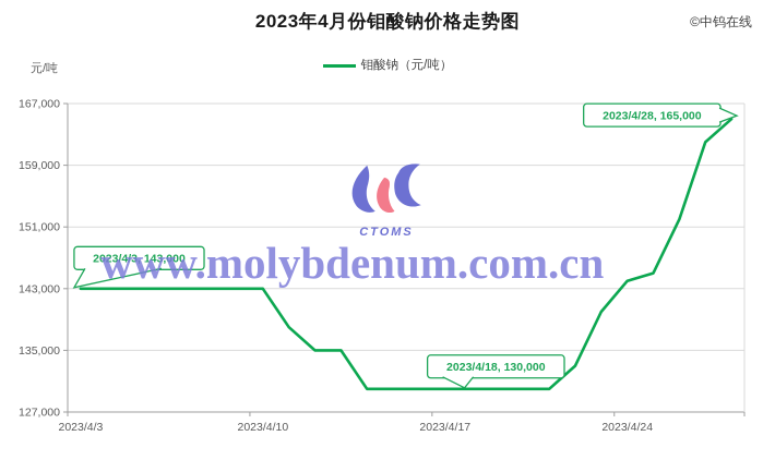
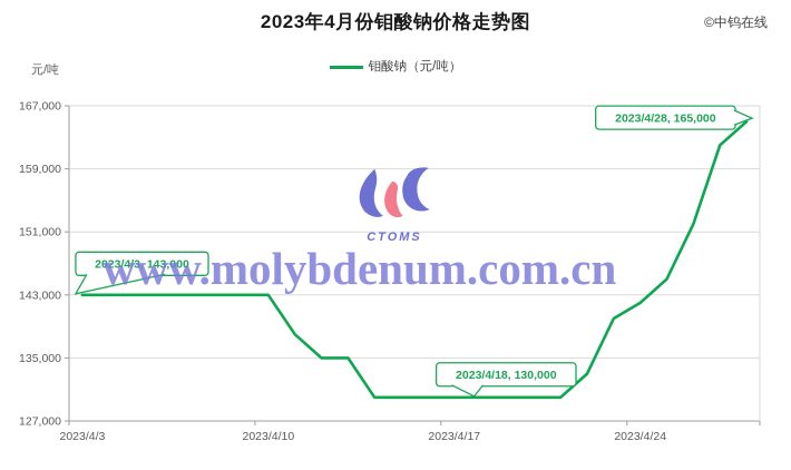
2023/4/24: 144000 -> 142000
